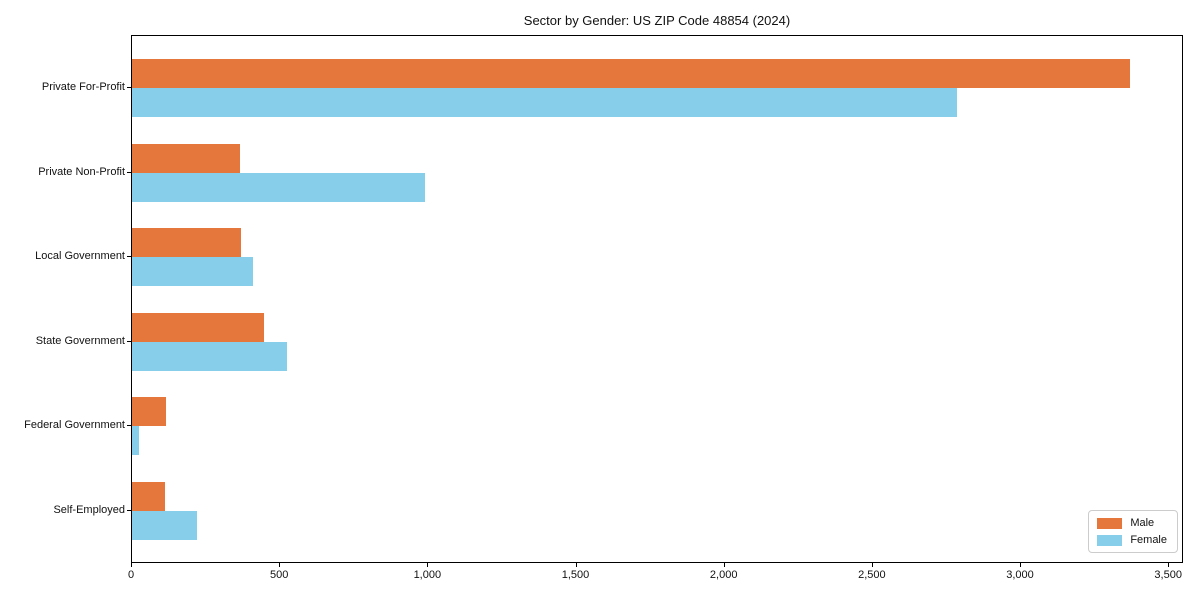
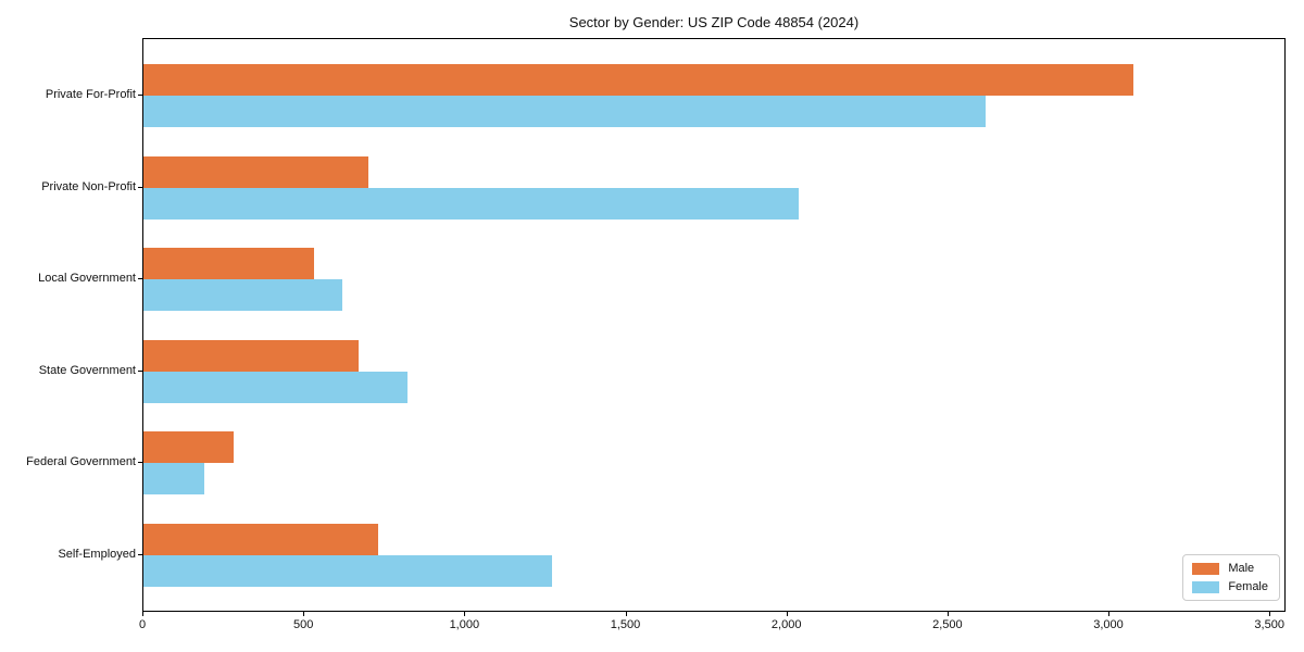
Male/Private For-Profit: 3380 -> 3080
Female/Private For-Profit: 2790 -> 2620
Male/Private Non-Profit: 360 -> 700
Female/Private Non-Profit: 990 -> 2040
Male/Local Government: 370 -> 530
Female/Local Government: 410 -> 620
Male/State Government: 440 -> 670
Female/State Government: 520 -> 820
Male/Federal Government: 120 -> 280
Female/Federal Government: 20 -> 190
Male/Self-Employed: 110 -> 730
Female/Self-Employed: 220 -> 1270
